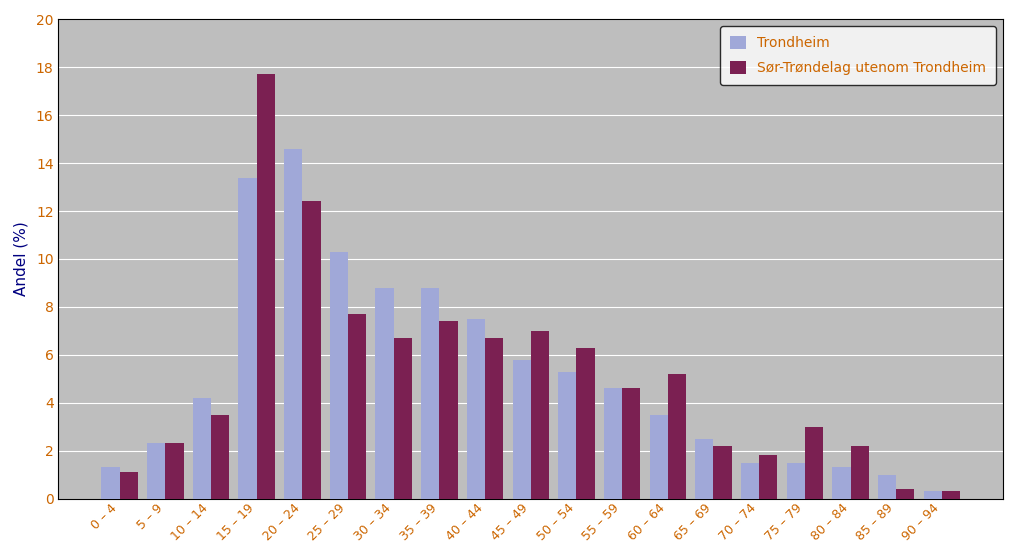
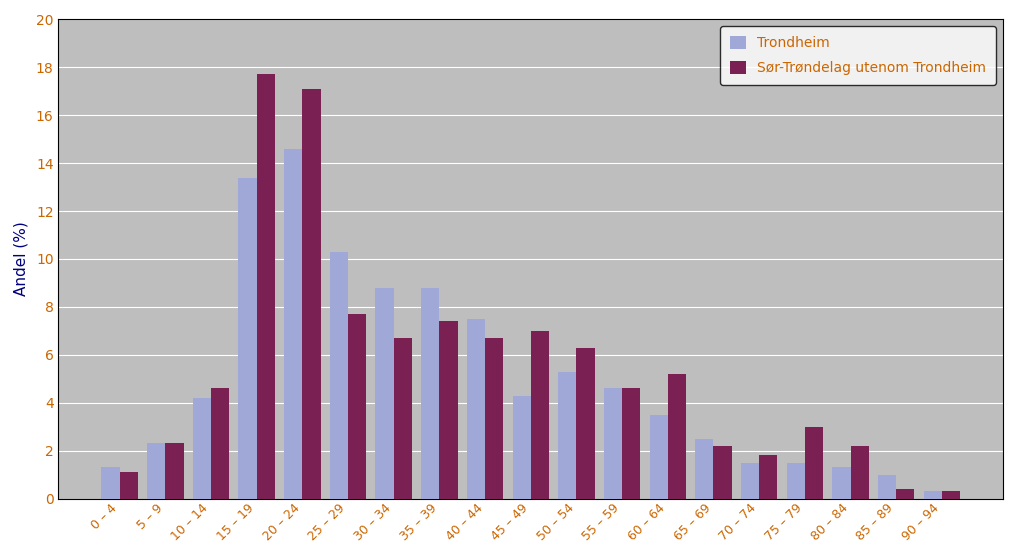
Sør-Trøndelag utenom Trondheim/10 – 14: 3.5 -> 4.6
Sør-Trøndelag utenom Trondheim/20 – 24: 12.4 -> 17.1
Trondheim/45 – 49: 5.8 -> 4.3
